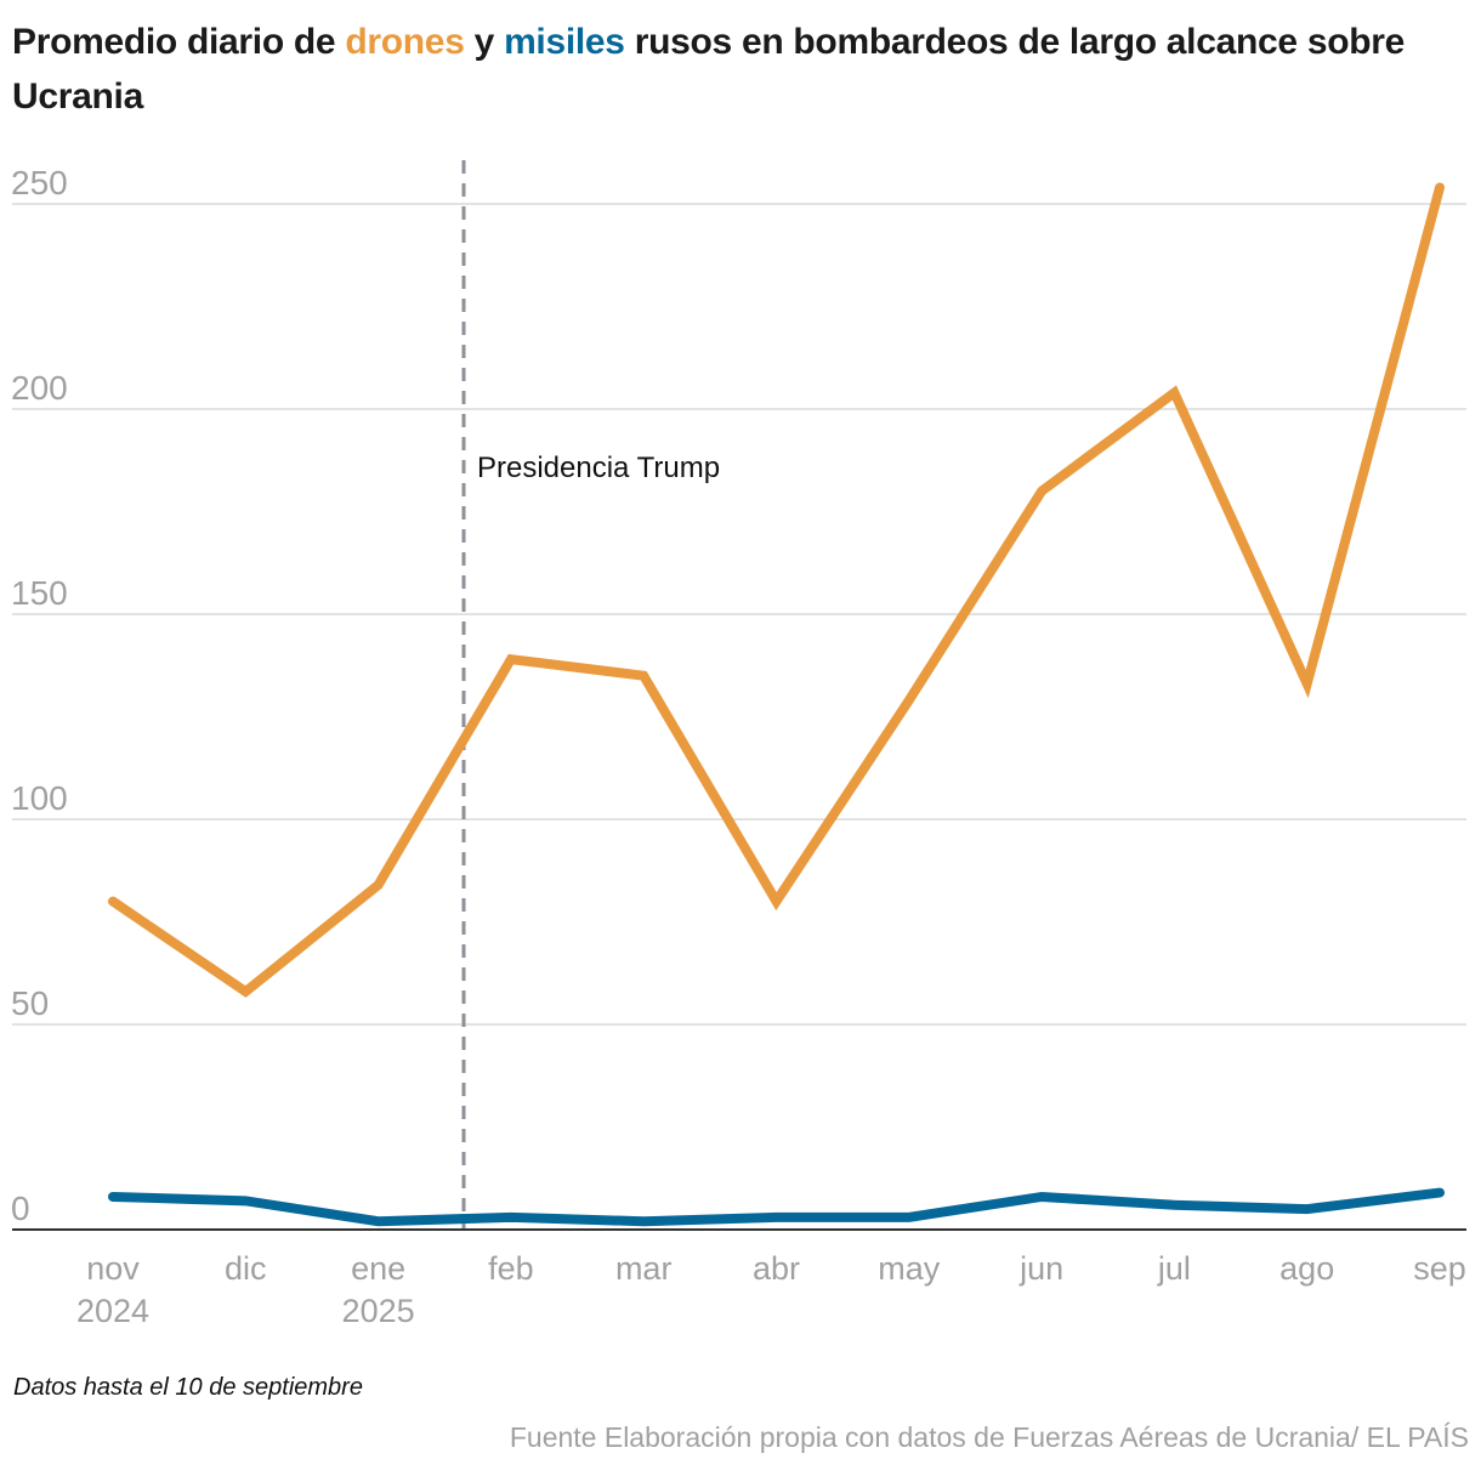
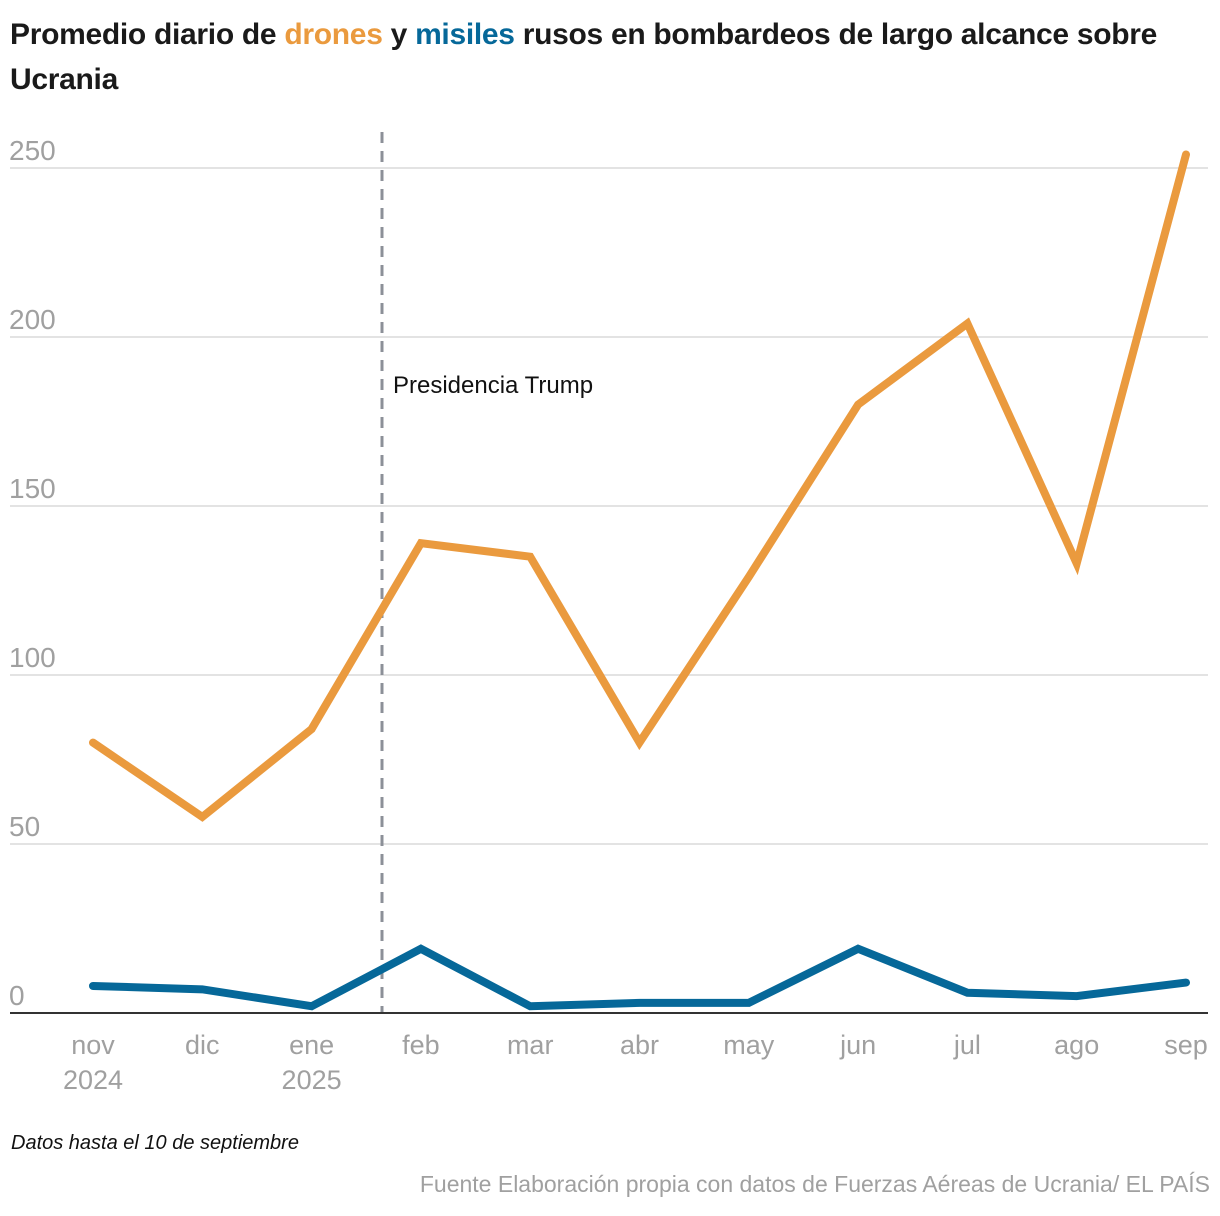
misiles/feb: 3 -> 19
misiles/jun: 8 -> 19
